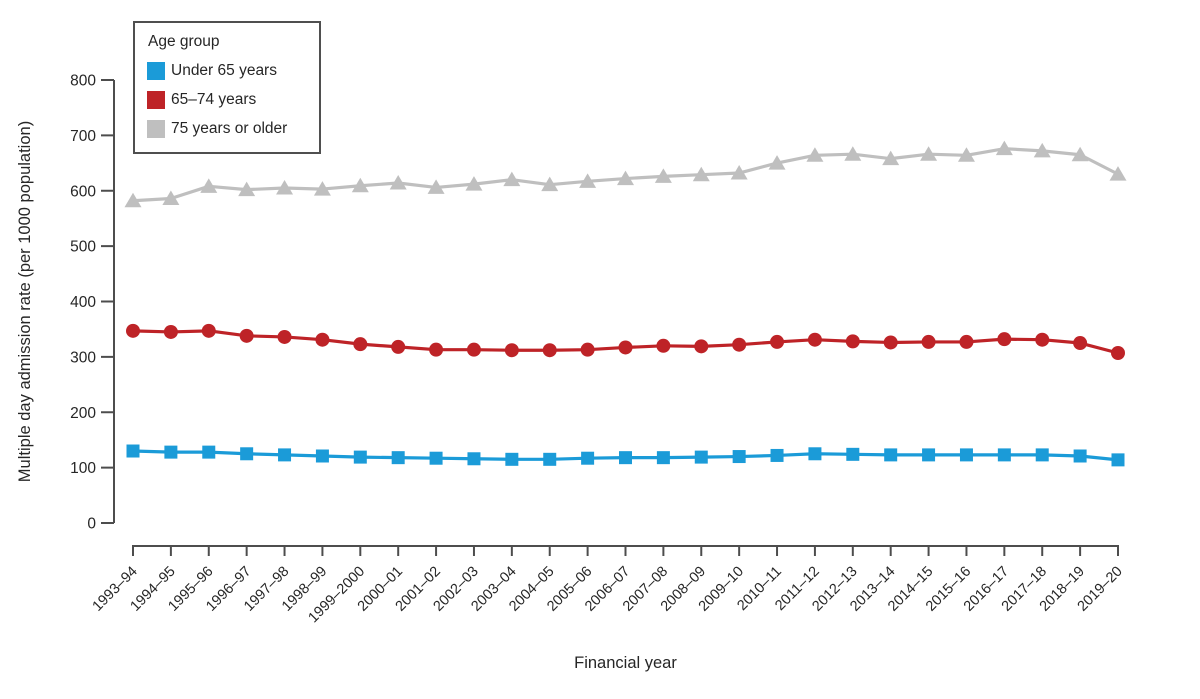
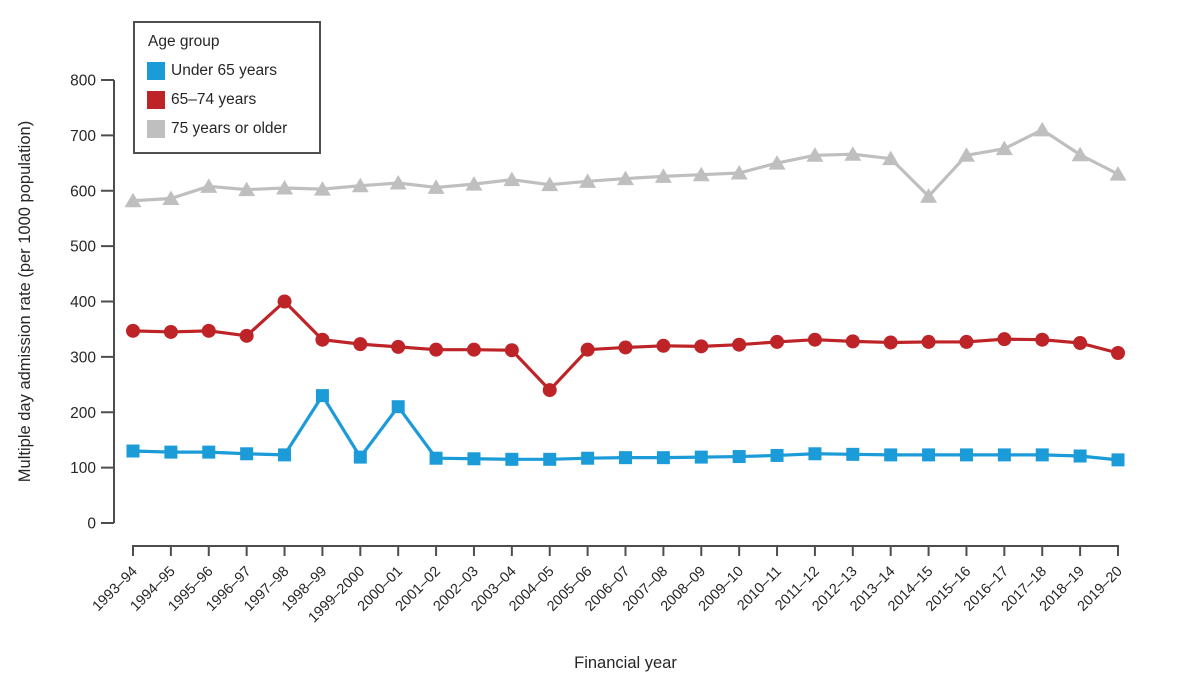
65–74 years/1997–98: 340 -> 400
Under 65 years/1998–99: 120 -> 230
Under 65 years/2000–01: 120 -> 210
65–74 years/2004–05: 310 -> 240
75 years or older/2014–15: 670 -> 590
75 years or older/2017–18: 670 -> 710
